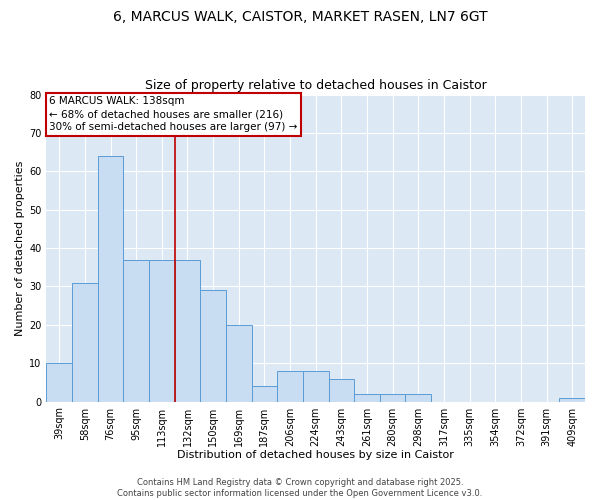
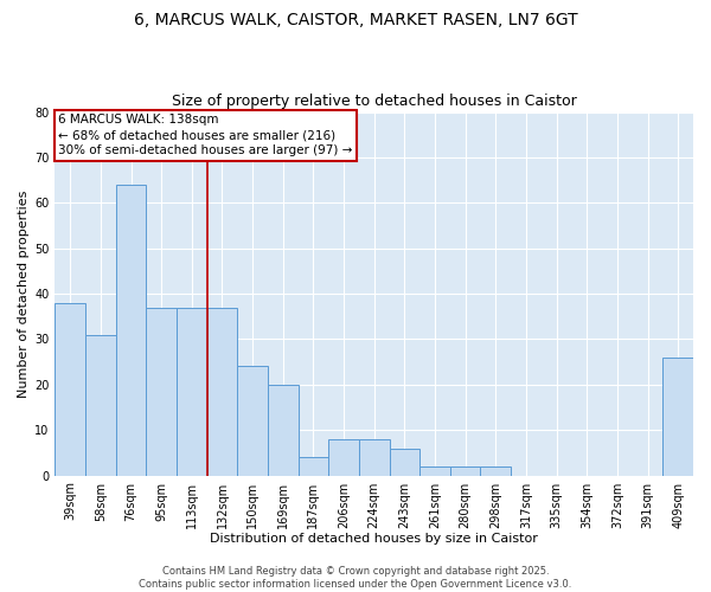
39sqm: 10 -> 38
150sqm: 29 -> 24
409sqm: 1 -> 26
